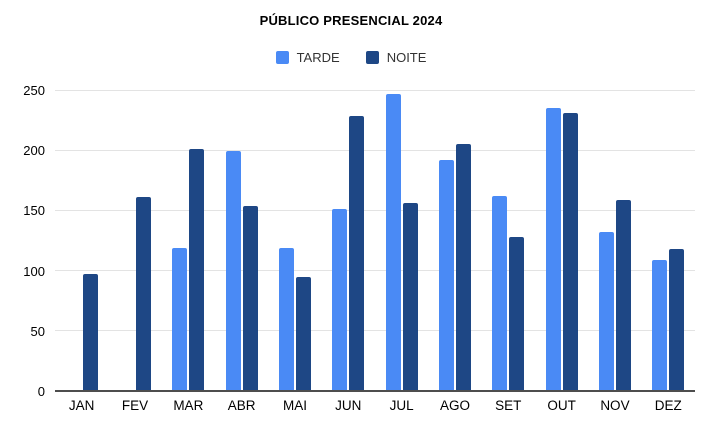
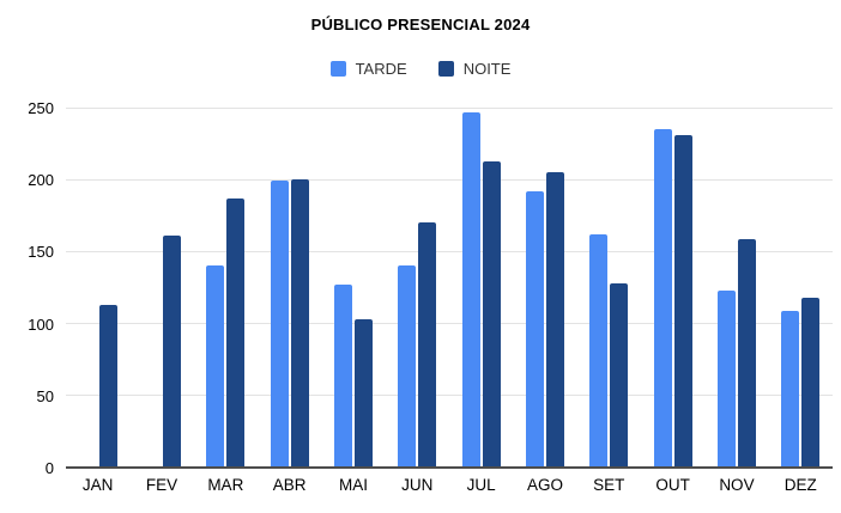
NOITE/JAN: 97 -> 113
TARDE/MAR: 119 -> 140
NOITE/MAR: 201 -> 187
NOITE/ABR: 154 -> 200
TARDE/MAI: 119 -> 127
NOITE/MAI: 95 -> 103
TARDE/JUN: 151 -> 140
NOITE/JUN: 228 -> 170
NOITE/JUL: 156 -> 213
TARDE/NOV: 132 -> 123
